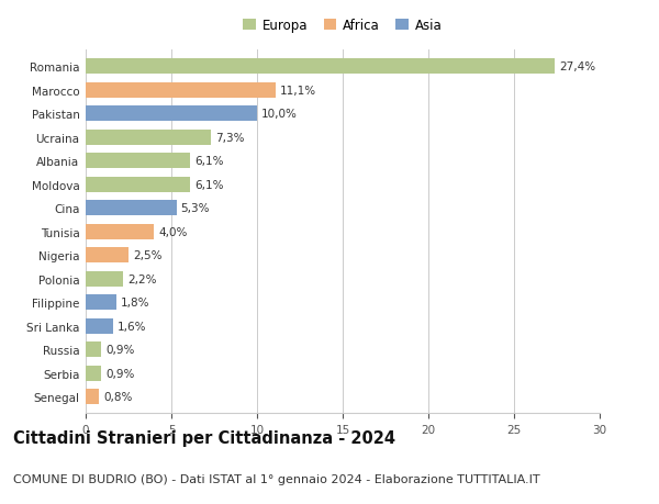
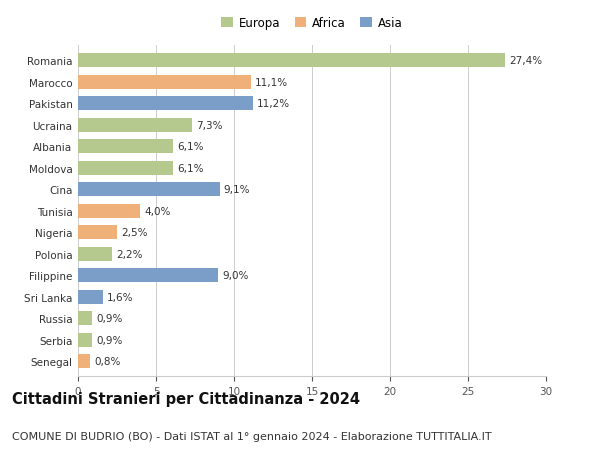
Pakistan: 10,0% -> 11,2%
Cina: 5,3% -> 9,1%
Filippine: 1,8% -> 9,0%
